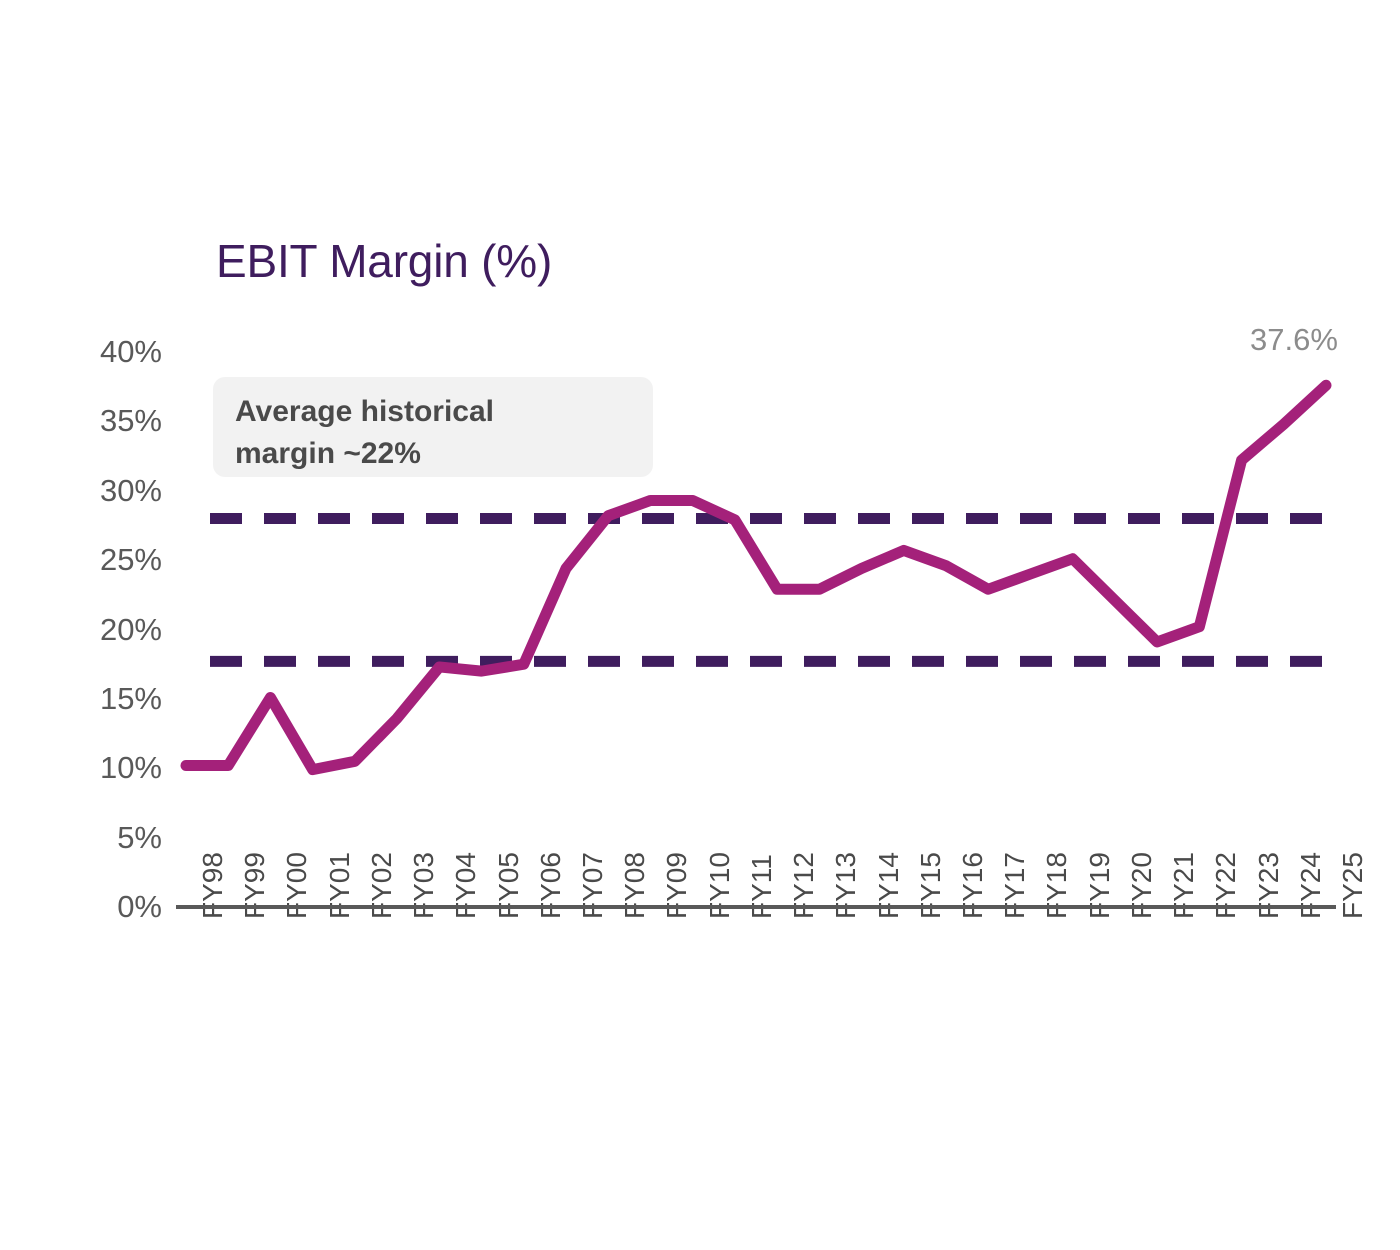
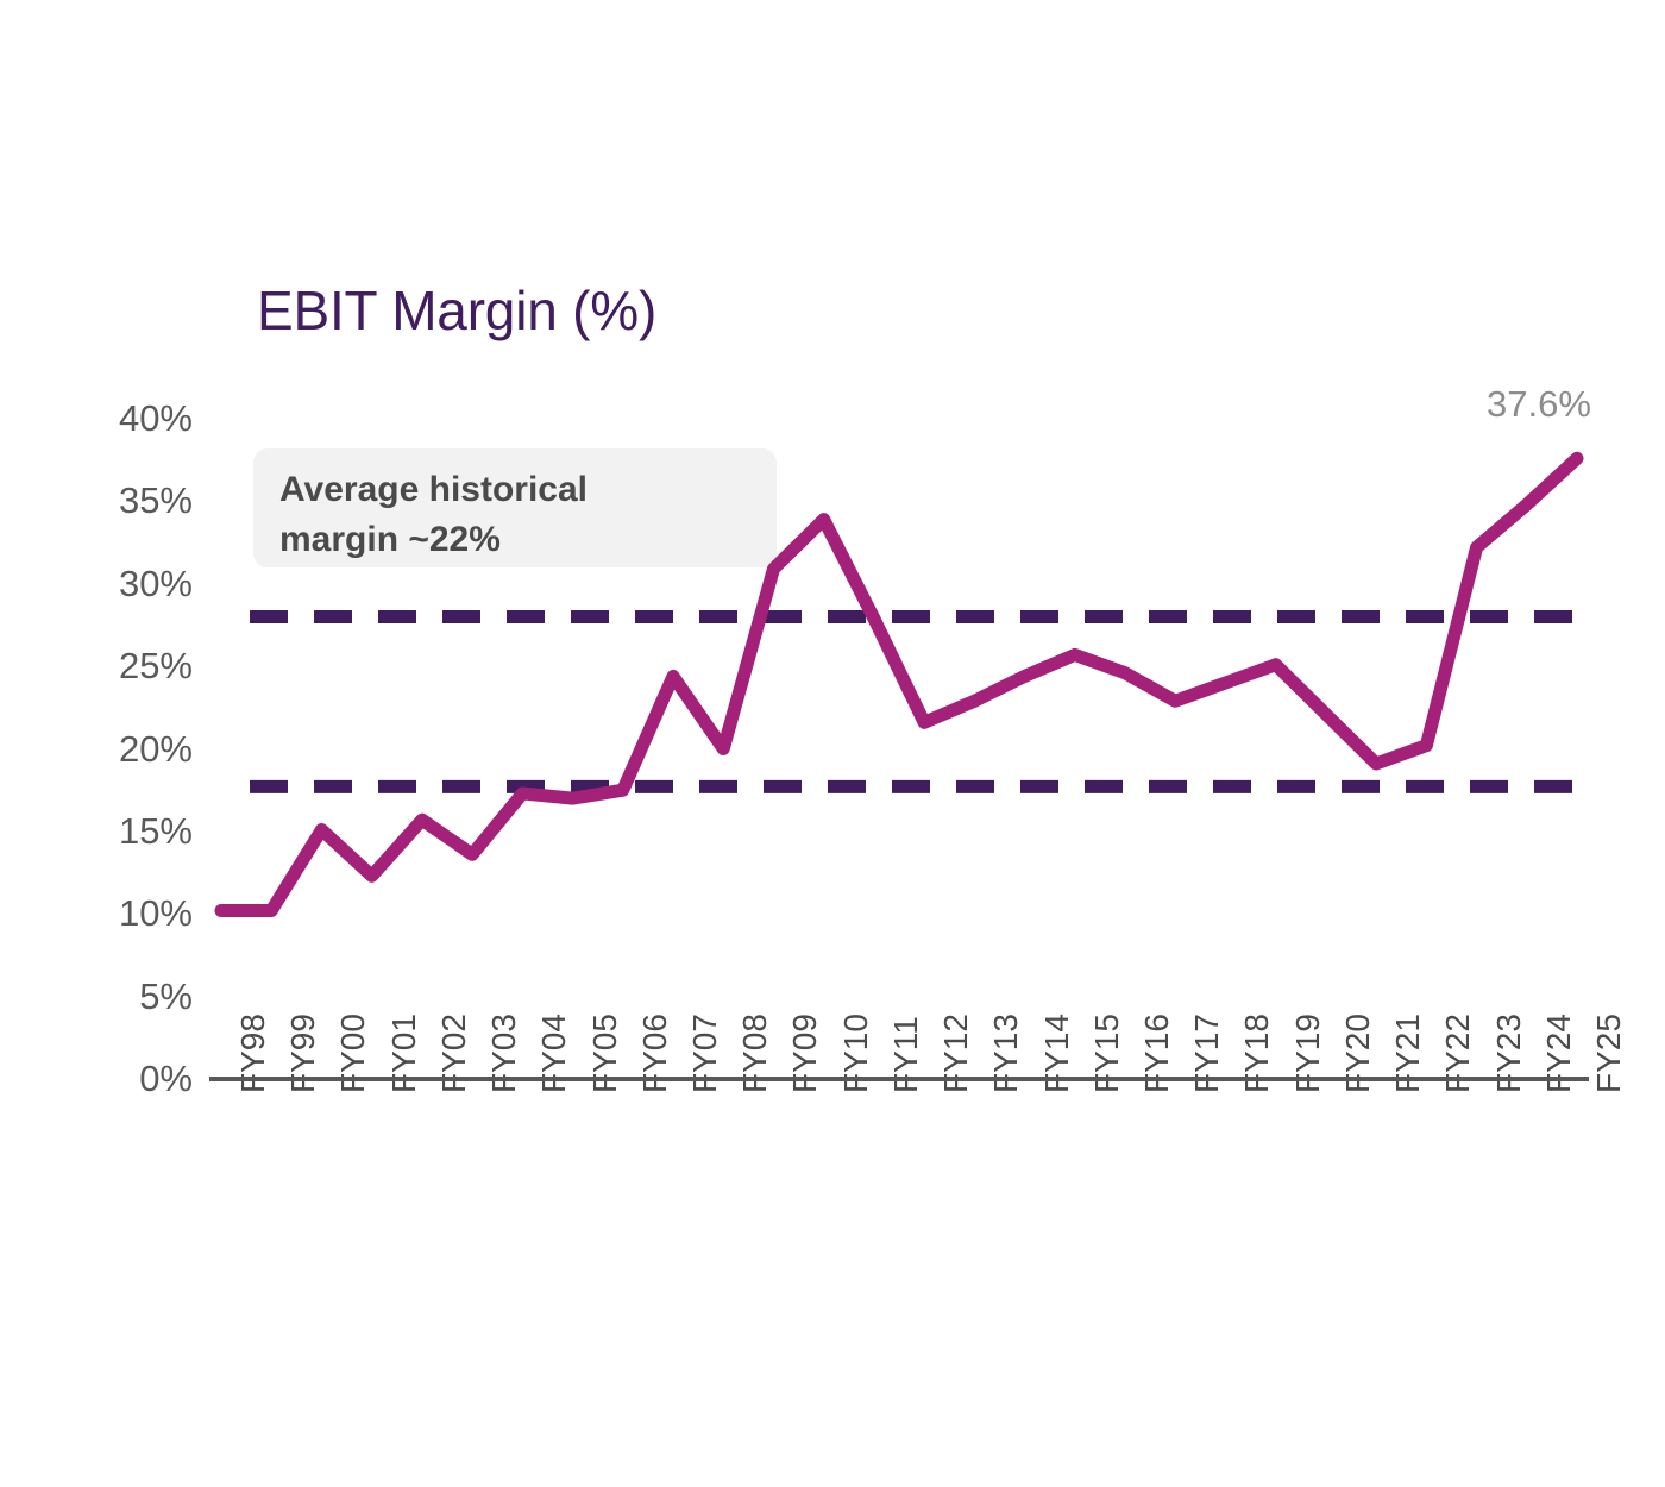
FY01: 9.9% -> 12.3%
FY02: 10.5% -> 15.7%
FY08: 28.2% -> 20.0%
FY09: 29.3% -> 30.9%
FY10: 29.3% -> 33.9%
FY12: 22.9% -> 21.6%
